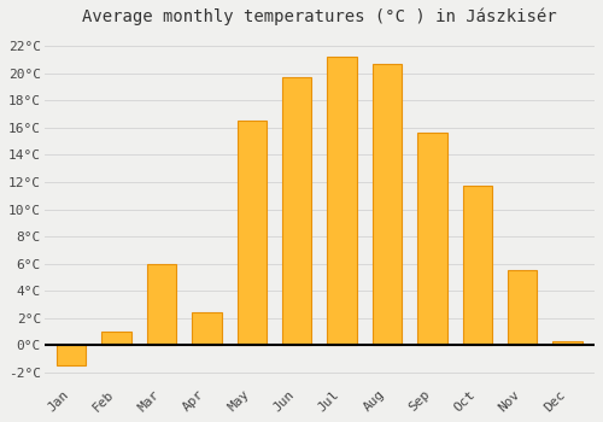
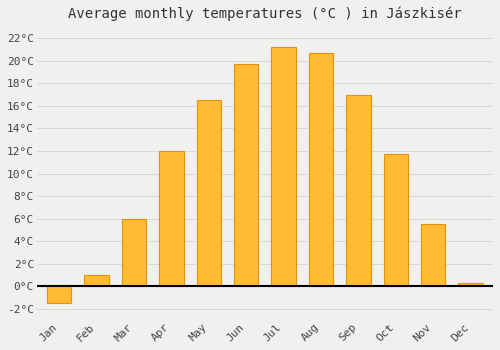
Apr: 2.4°C -> 12.0°C
Sep: 15.6°C -> 17.0°C
